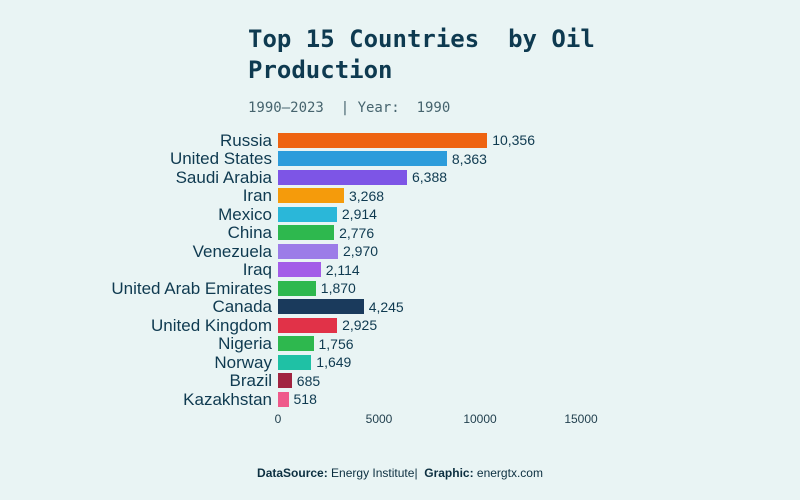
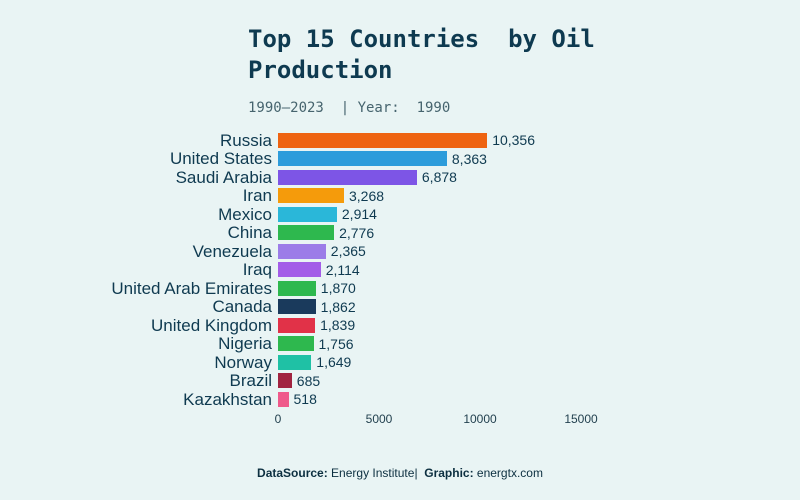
Saudi Arabia: 6,388 -> 6,878
Venezuela: 2,970 -> 2,365
Canada: 4,245 -> 1,862
United Kingdom: 2,925 -> 1,839
